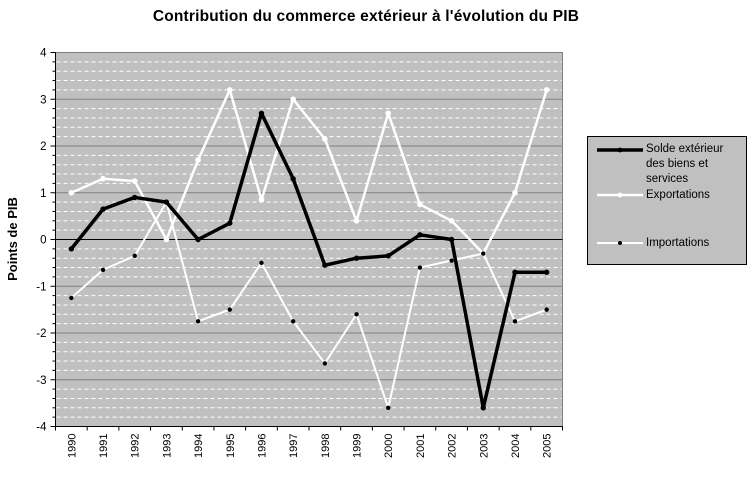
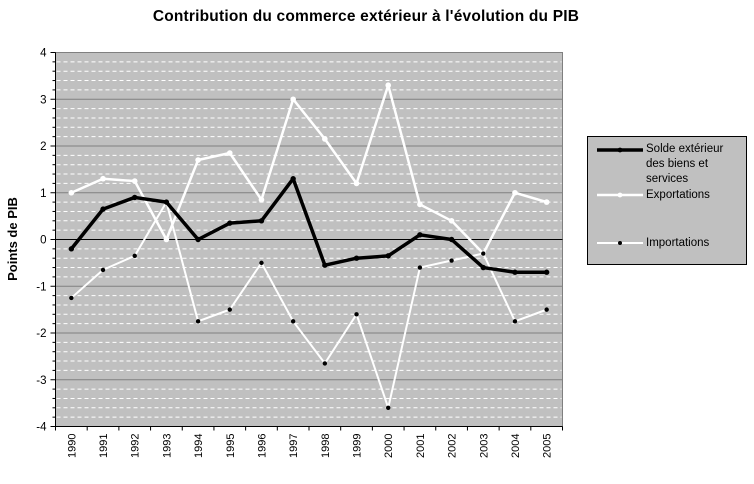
Exportations/1995: 3.2 -> 1.9
Solde extérieur des biens et services/1996: 2.7 -> 0.4
Exportations/1999: 0.4 -> 1.2
Exportations/2000: 2.7 -> 3.3
Solde extérieur des biens et services/2003: -3.6 -> -0.6
Exportations/2005: 3.2 -> 0.8
